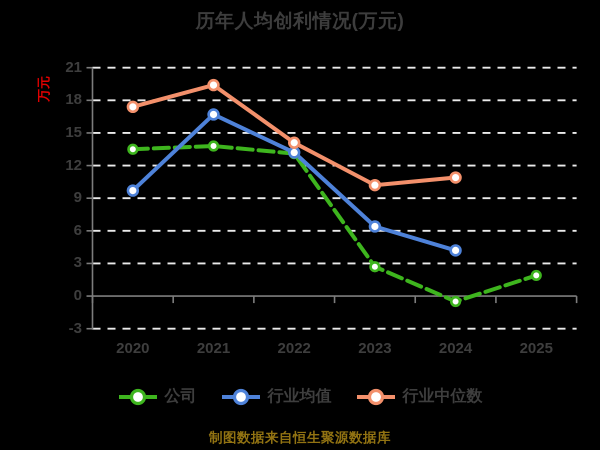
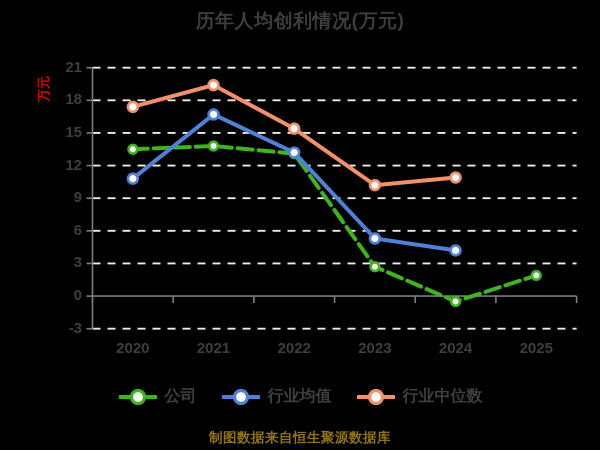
行业均值/2020: 9.7 -> 10.8
行业中位数/2022: 14.1 -> 15.4
行业均值/2023: 6.4 -> 5.3
